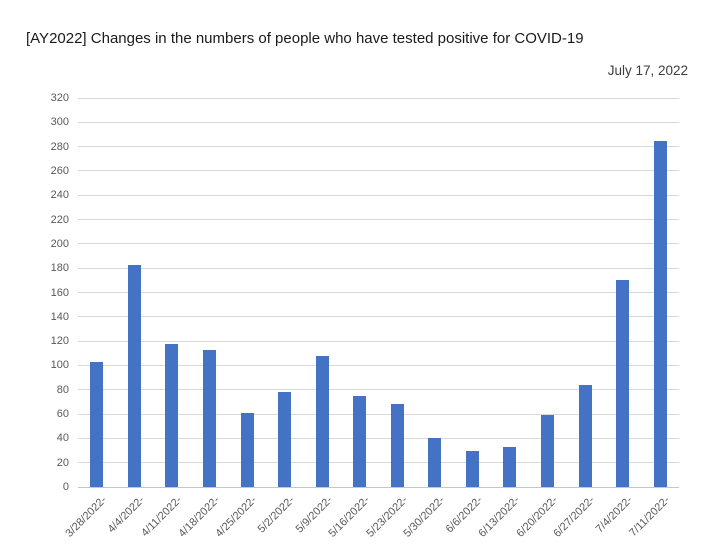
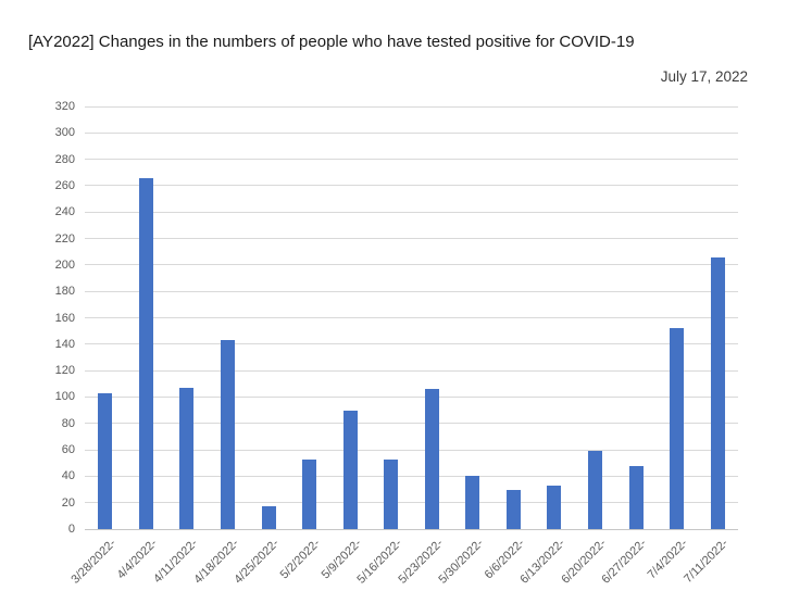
4/4/2022-: 183 -> 266
4/11/2022-: 118 -> 107
4/18/2022-: 113 -> 143
4/25/2022-: 61 -> 17
5/2/2022-: 78 -> 53
5/9/2022-: 108 -> 90
5/16/2022-: 75 -> 53
5/23/2022-: 68 -> 106
6/27/2022-: 84 -> 48
7/4/2022-: 170 -> 152
7/11/2022-: 285 -> 206
